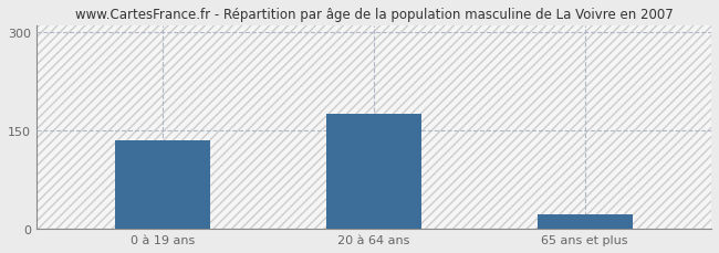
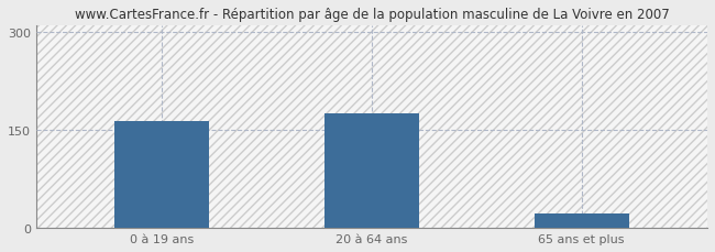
0 à 19 ans: 135 -> 164
